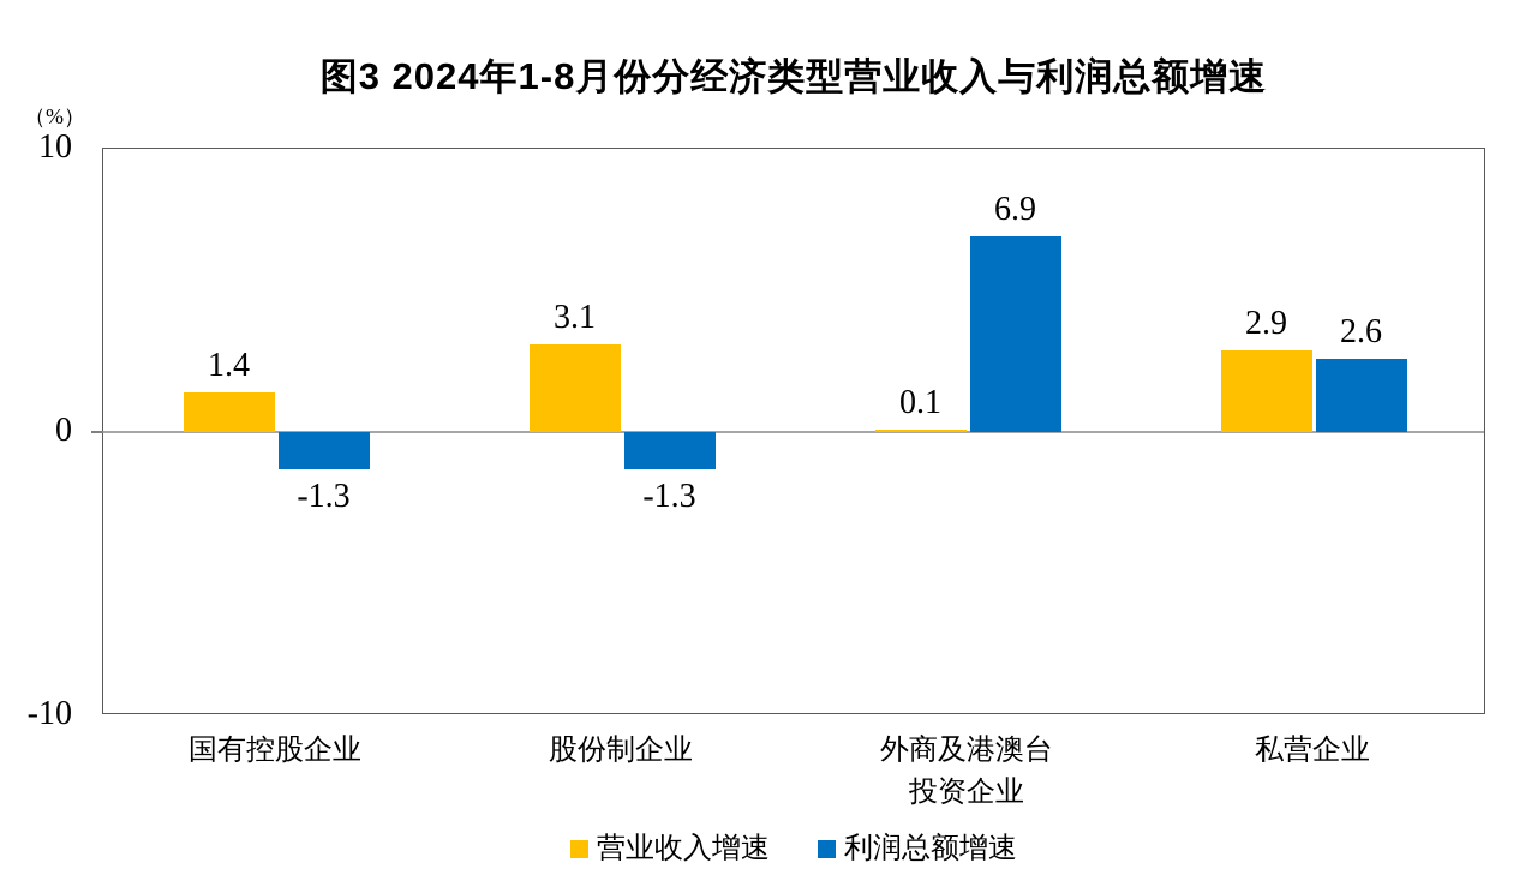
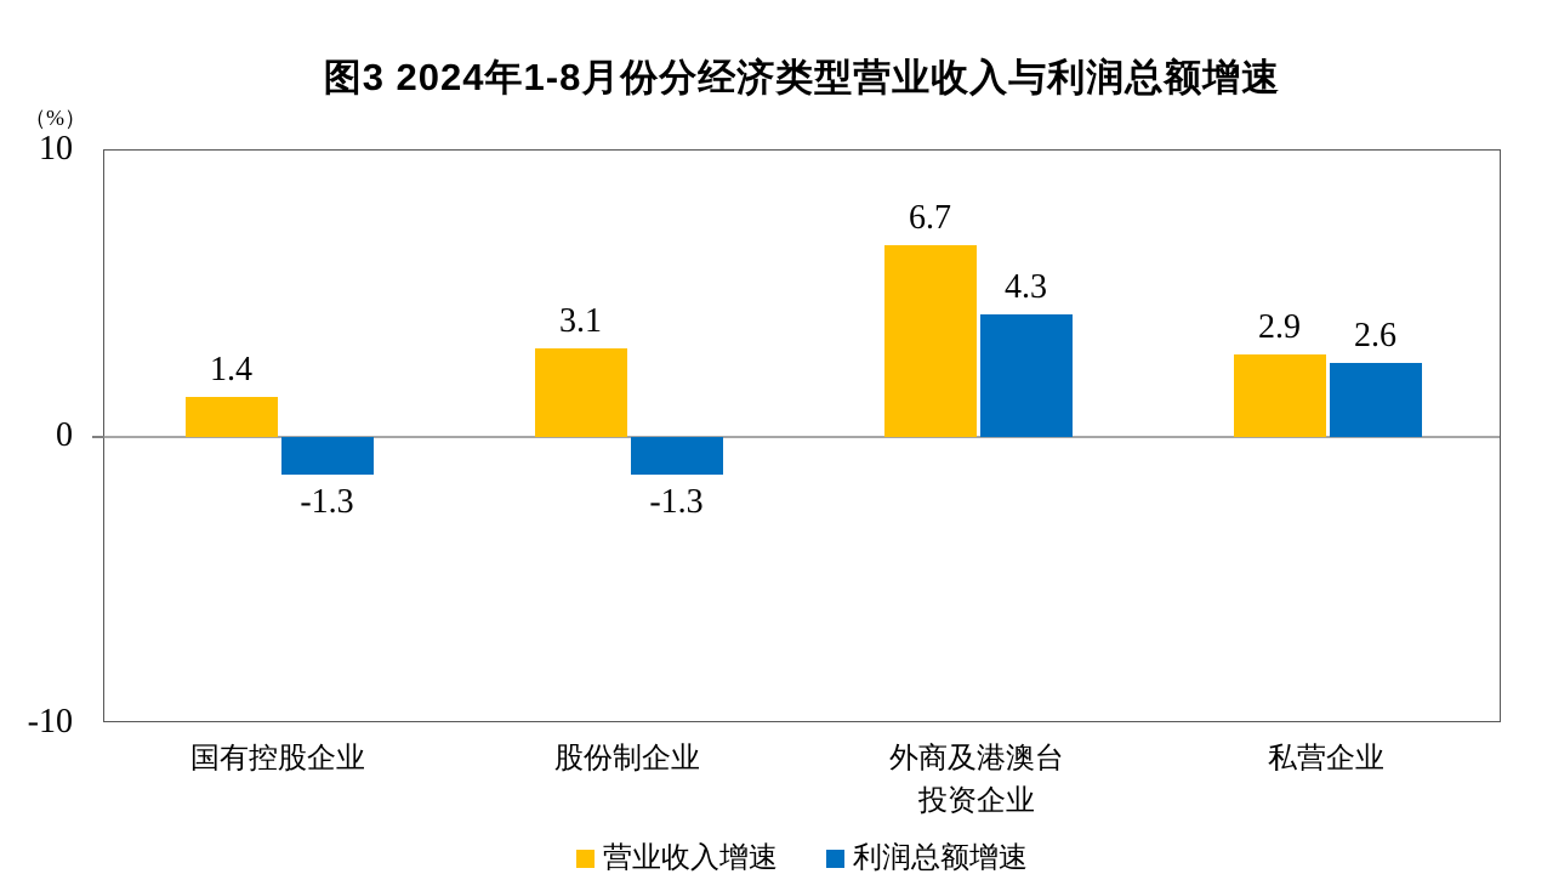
营业收入增速/外商及港澳台 投资企业: 0.1 -> 6.7
利润总额增速/外商及港澳台 投资企业: 6.9 -> 4.3
